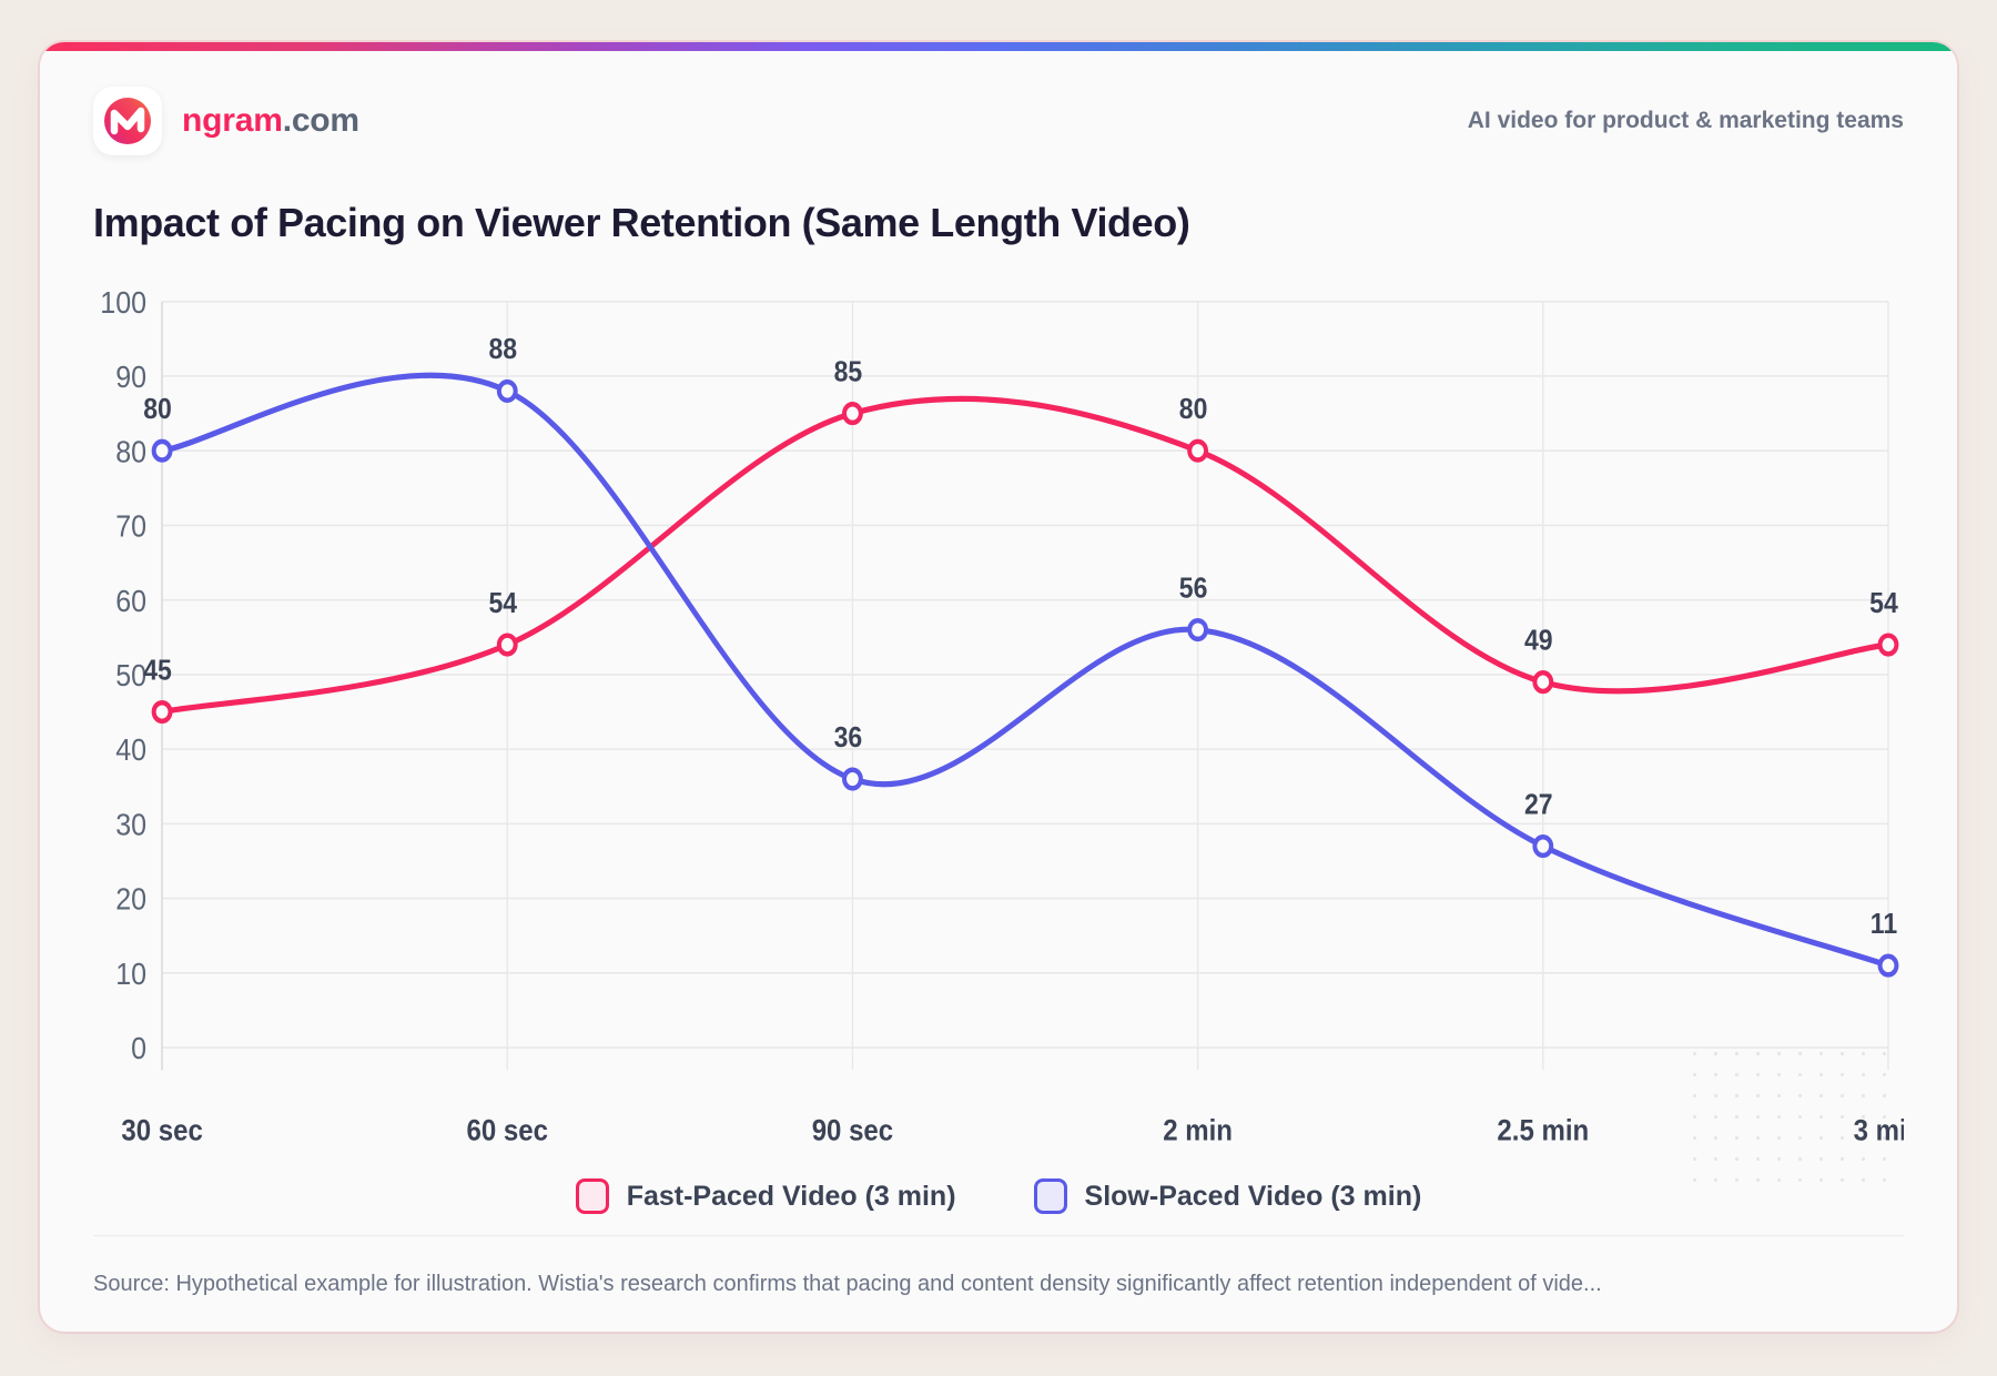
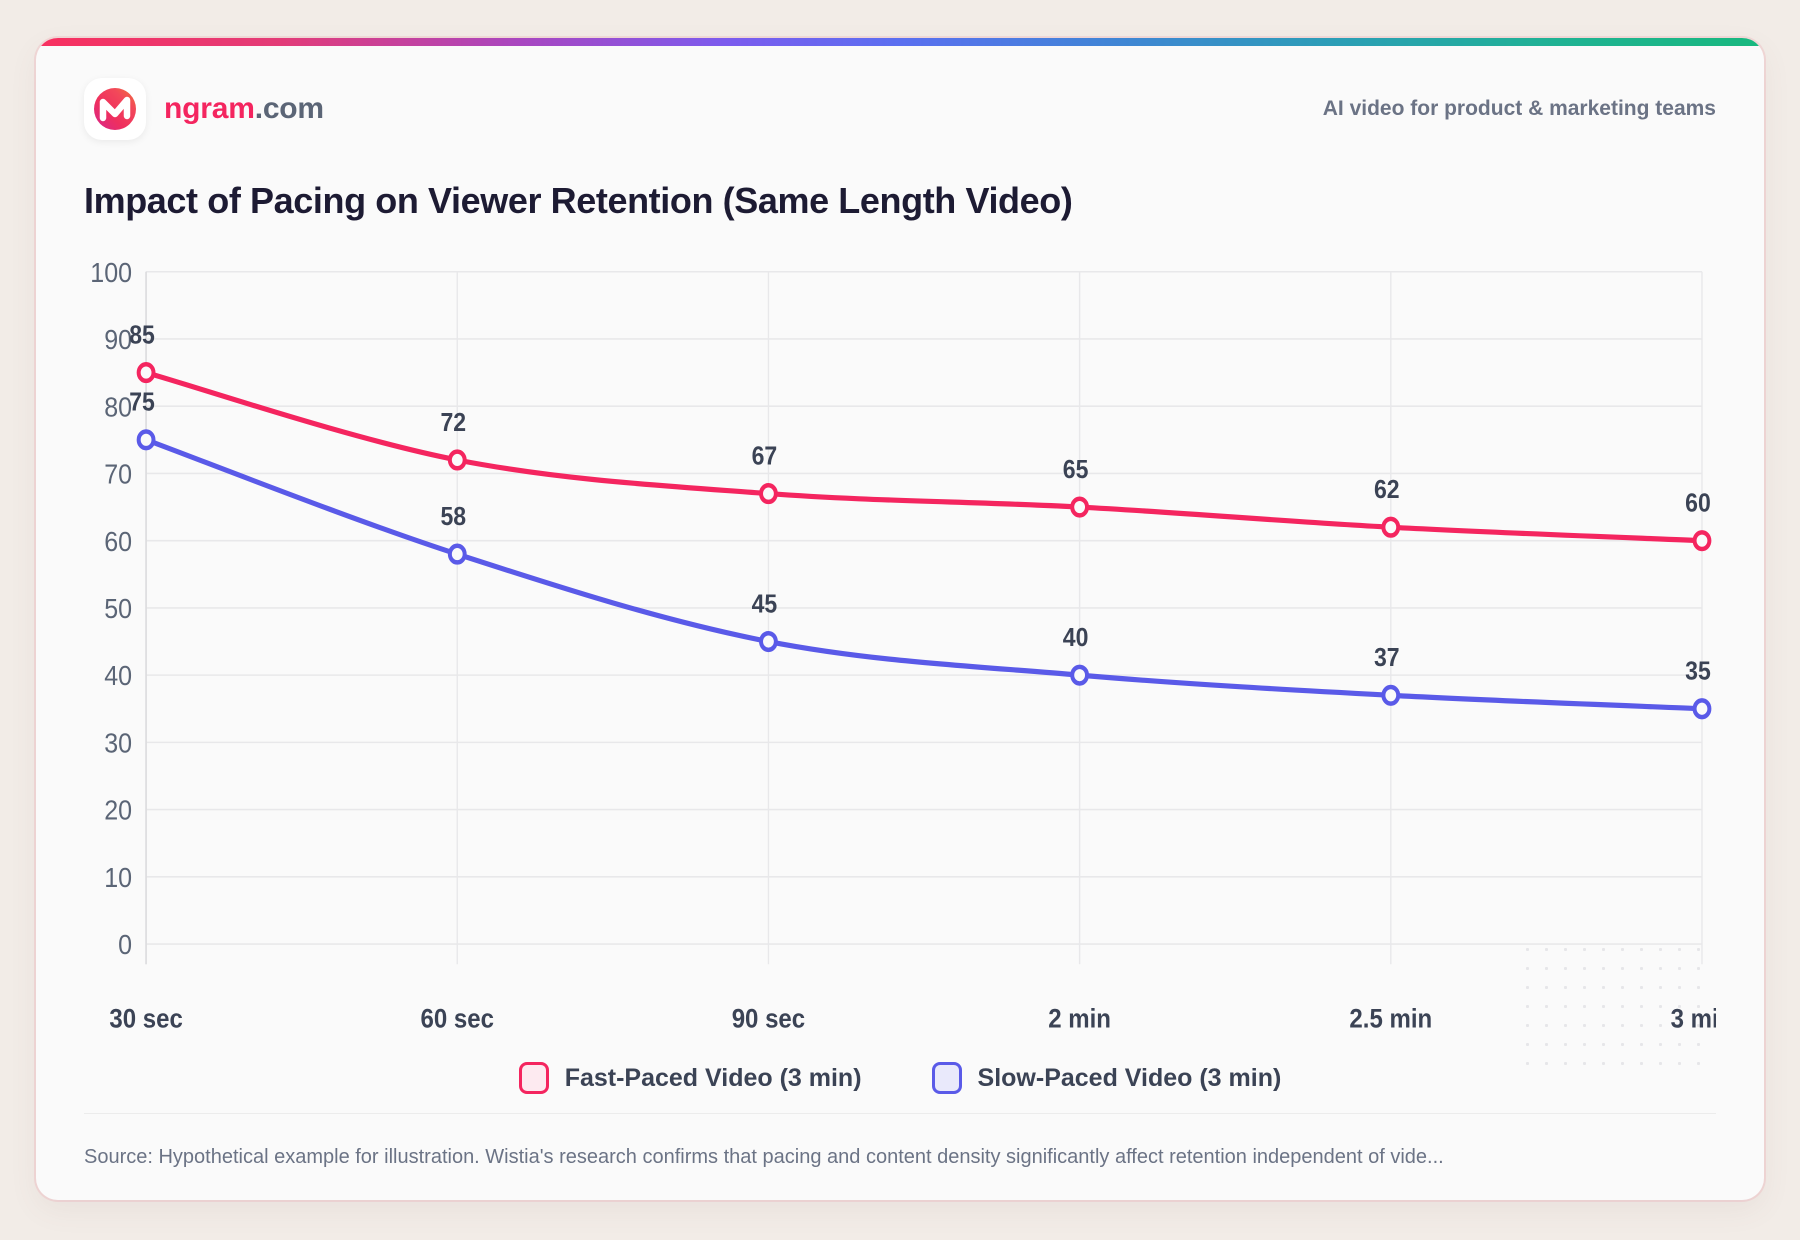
Fast-Paced Video (3 min)/30 sec: 45 -> 85
Slow-Paced Video (3 min)/30 sec: 80 -> 75
Fast-Paced Video (3 min)/60 sec: 54 -> 72
Slow-Paced Video (3 min)/60 sec: 88 -> 58
Fast-Paced Video (3 min)/90 sec: 85 -> 67
Slow-Paced Video (3 min)/90 sec: 36 -> 45
Fast-Paced Video (3 min)/2 min: 80 -> 65
Slow-Paced Video (3 min)/2 min: 56 -> 40
Fast-Paced Video (3 min)/2.5 min: 49 -> 62
Slow-Paced Video (3 min)/2.5 min: 27 -> 37
Fast-Paced Video (3 min)/3 min: 54 -> 60
Slow-Paced Video (3 min)/3 min: 11 -> 35
